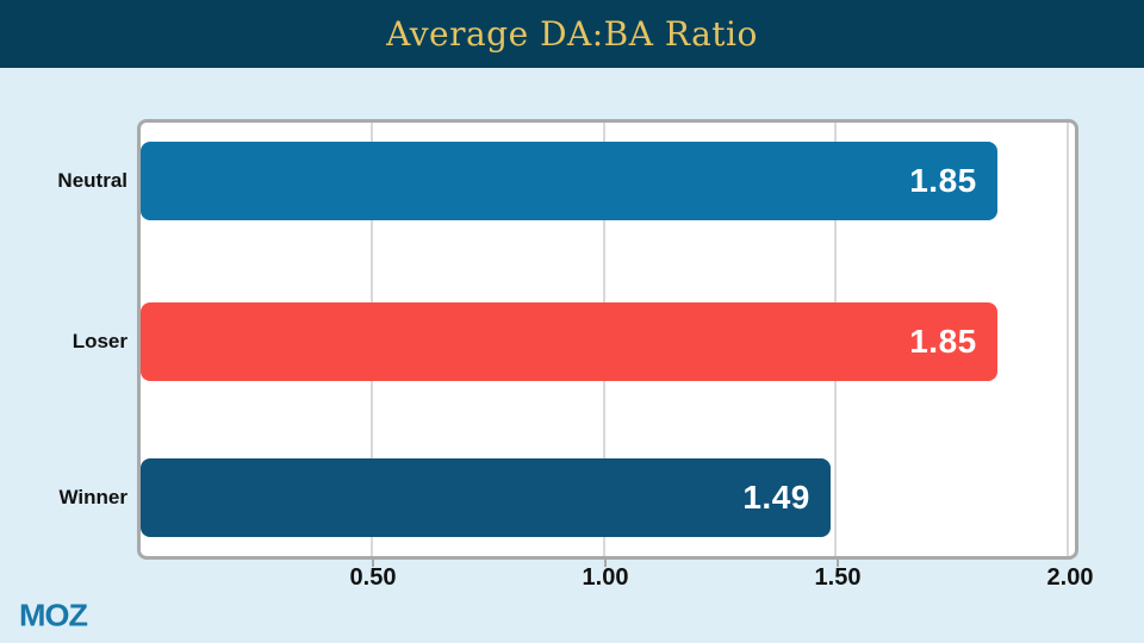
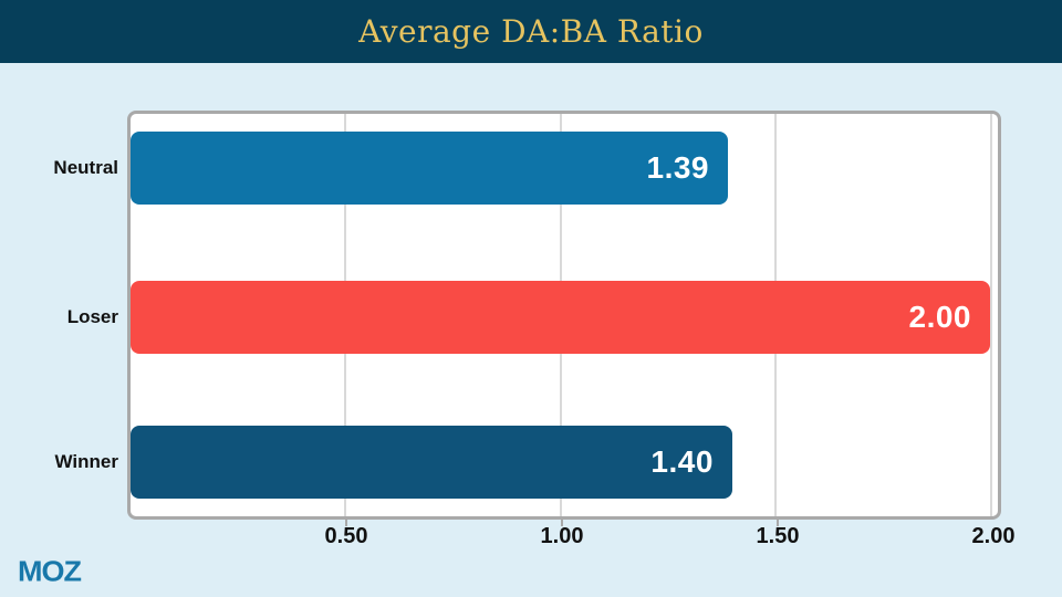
Neutral: 1.85 -> 1.39
Loser: 1.85 -> 2.00
Winner: 1.49 -> 1.40
